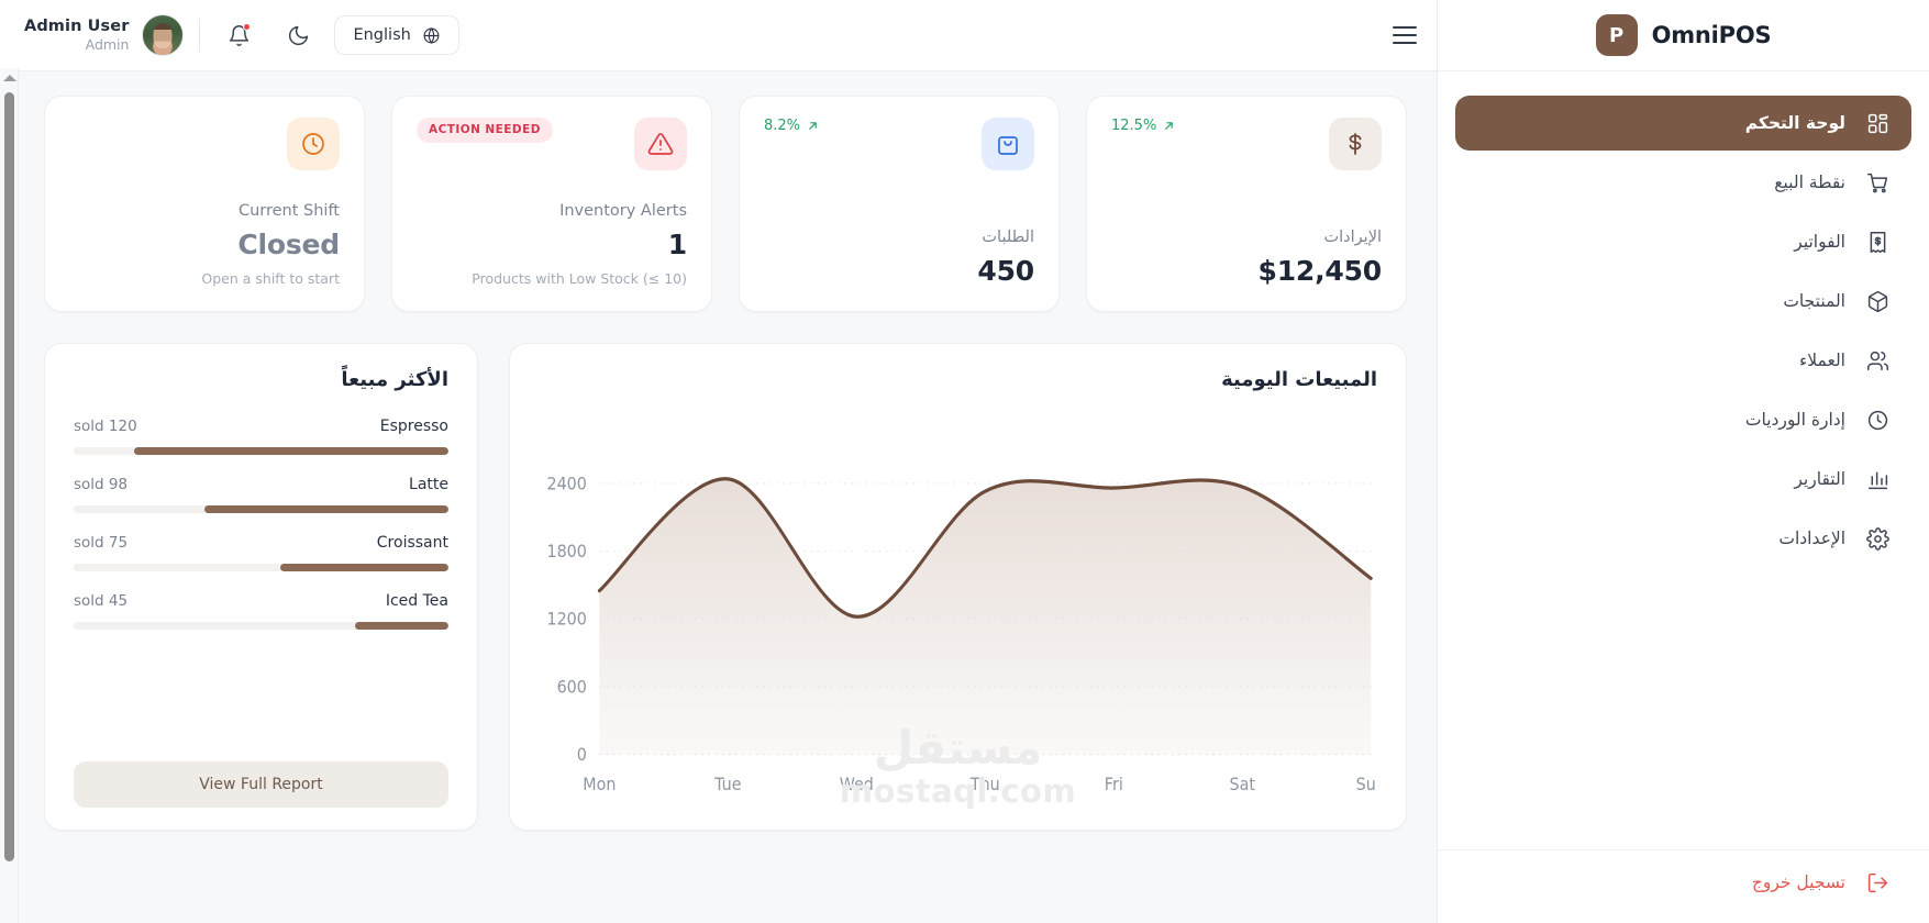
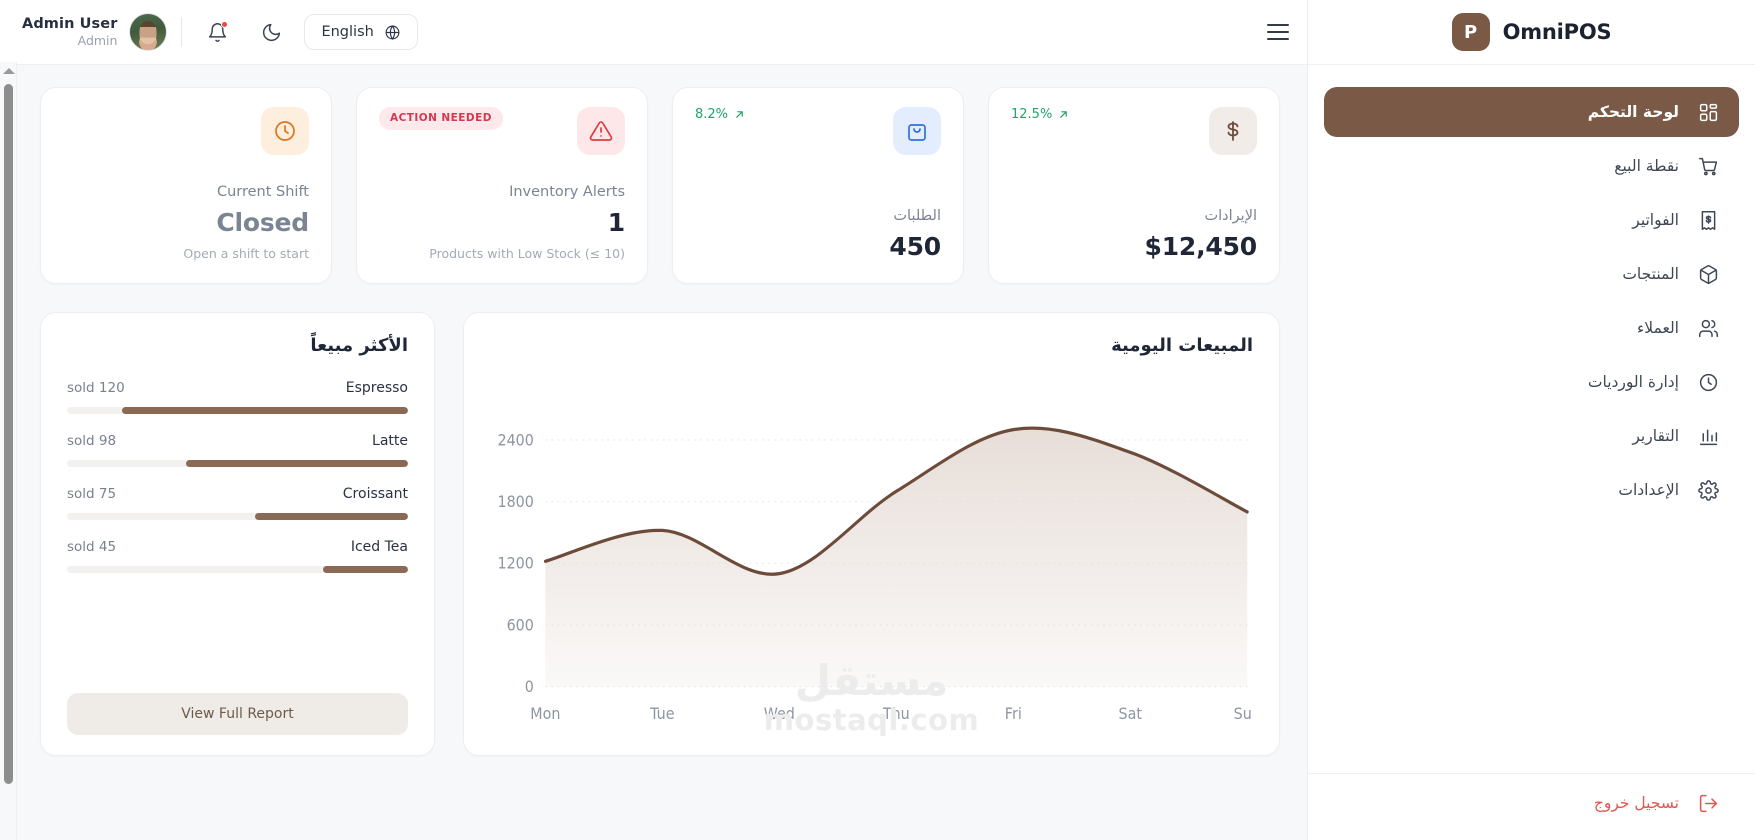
Mon: 1450 -> 1220
Tue: 2440 -> 1520
Wed: 1220 -> 1100
Thu: 2330 -> 1900
Fri: 2360 -> 2500
Sat: 2370 -> 2280
Sun: 1560 -> 1700
